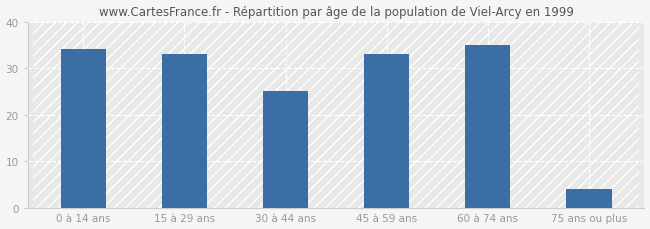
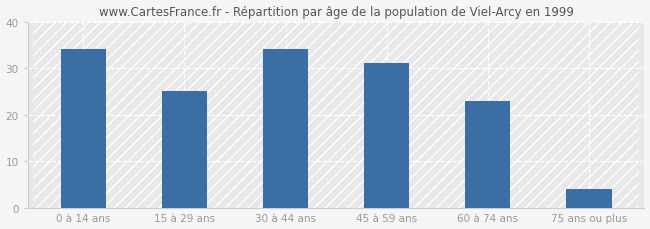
15 à 29 ans: 33 -> 25
30 à 44 ans: 25 -> 34
45 à 59 ans: 33 -> 31
60 à 74 ans: 35 -> 23
